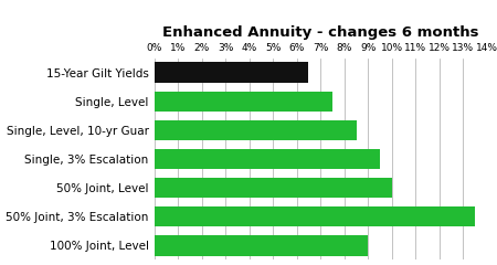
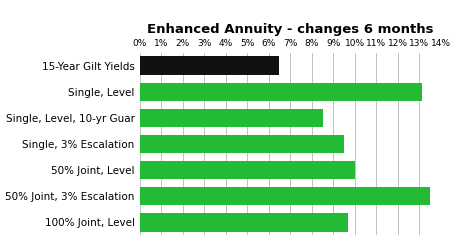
Single, Level: 7.5% -> 13.1%
100% Joint, Level: 9.0% -> 9.7%
